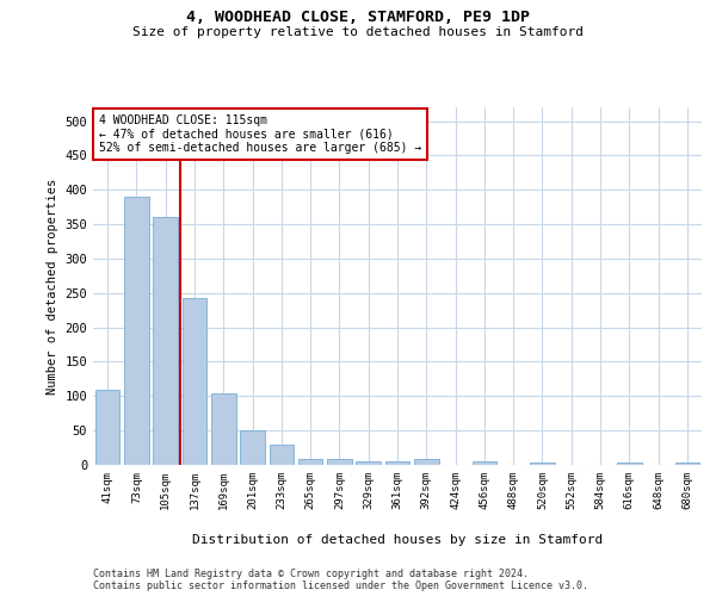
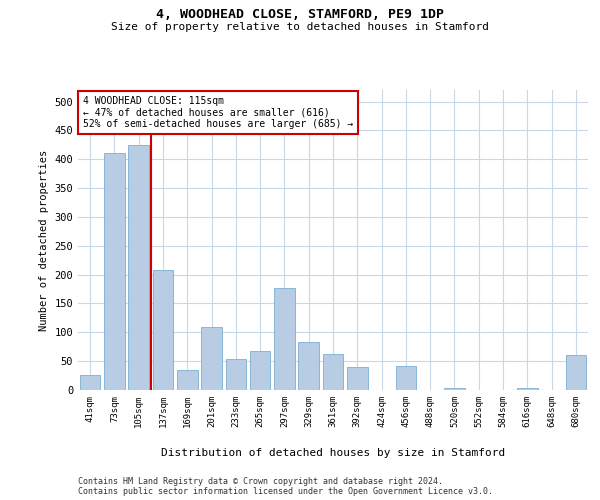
41sqm: 110 -> 26
73sqm: 390 -> 410
105sqm: 360 -> 424
137sqm: 243 -> 208
169sqm: 104 -> 34
201sqm: 50 -> 110
233sqm: 29 -> 54
265sqm: 9 -> 68
297sqm: 8 -> 176
329sqm: 5 -> 84
361sqm: 6 -> 62
392sqm: 8 -> 40
456sqm: 5 -> 42
680sqm: 3 -> 60
